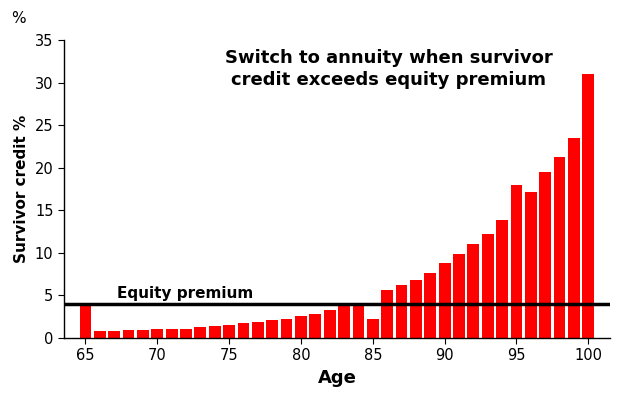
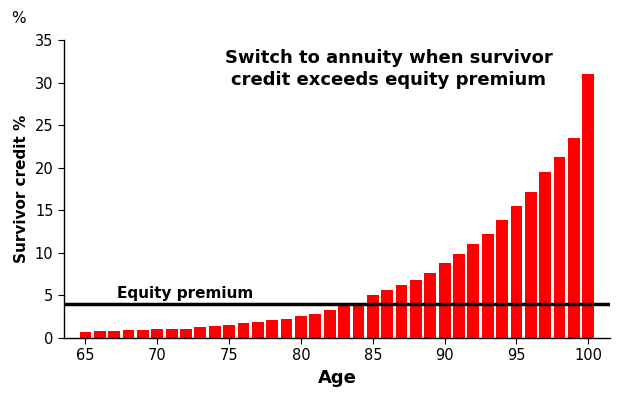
65: 4.0 -> 0.7
85: 2.2 -> 5.1
95: 18.0 -> 15.5
